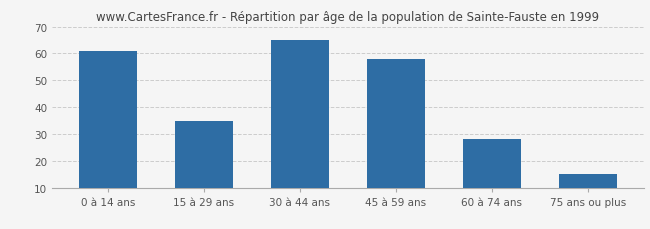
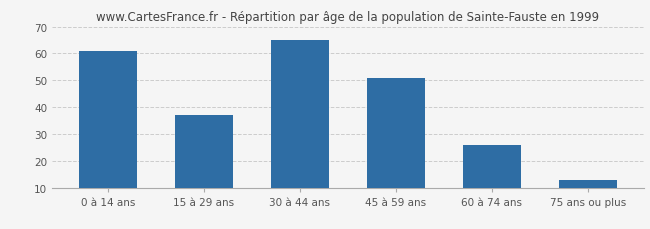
15 à 29 ans: 35 -> 37
45 à 59 ans: 58 -> 51
60 à 74 ans: 28 -> 26
75 ans ou plus: 15 -> 13
